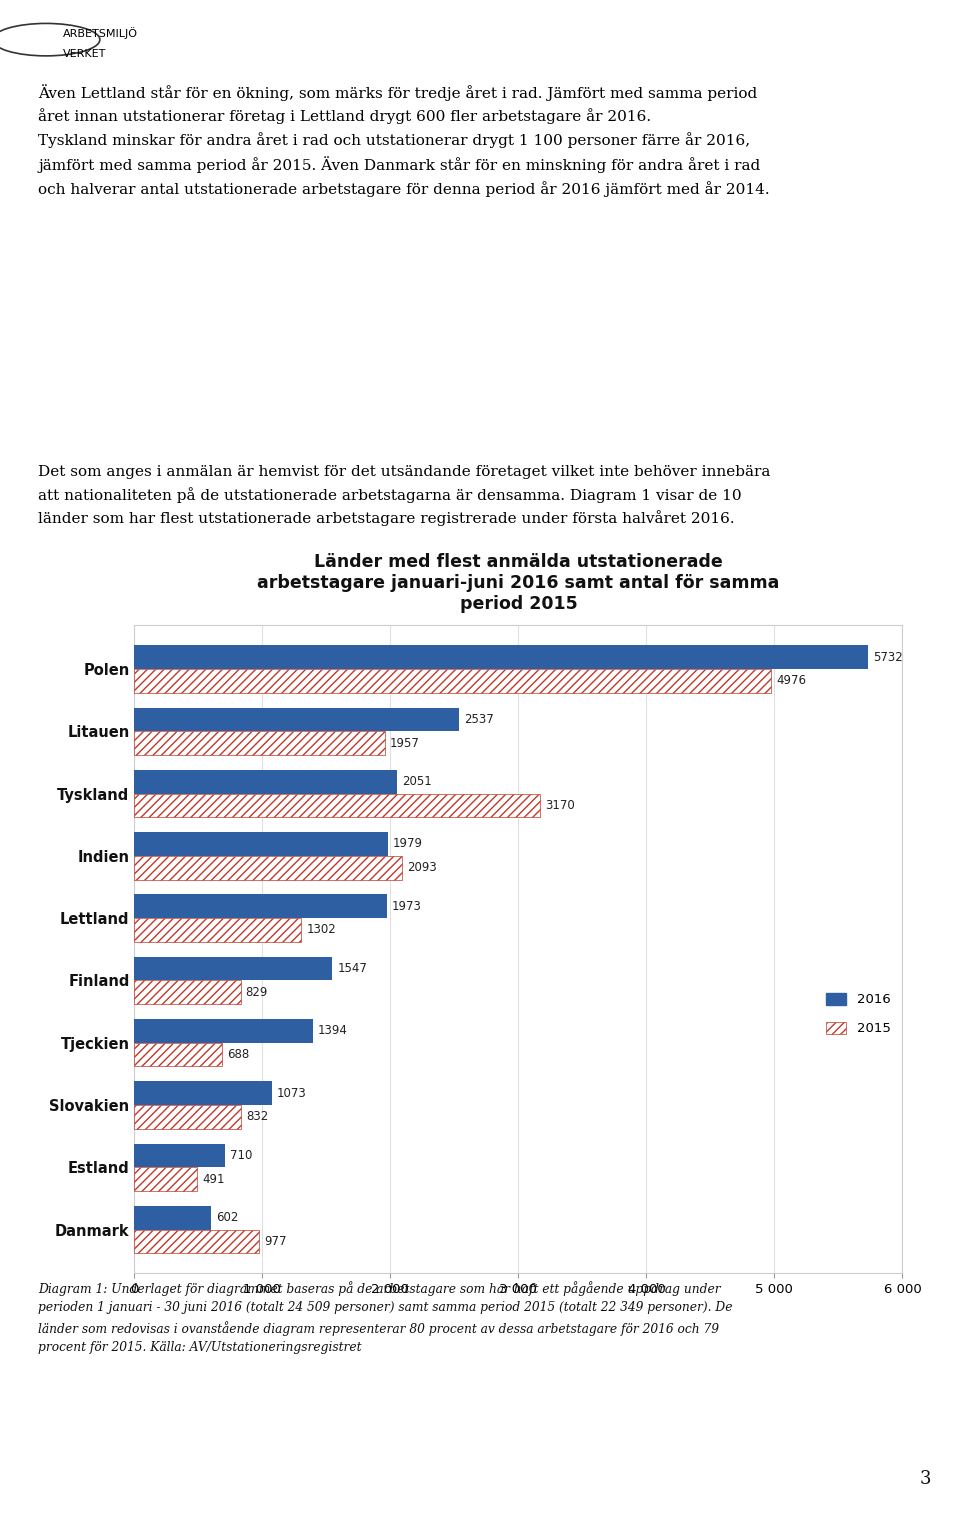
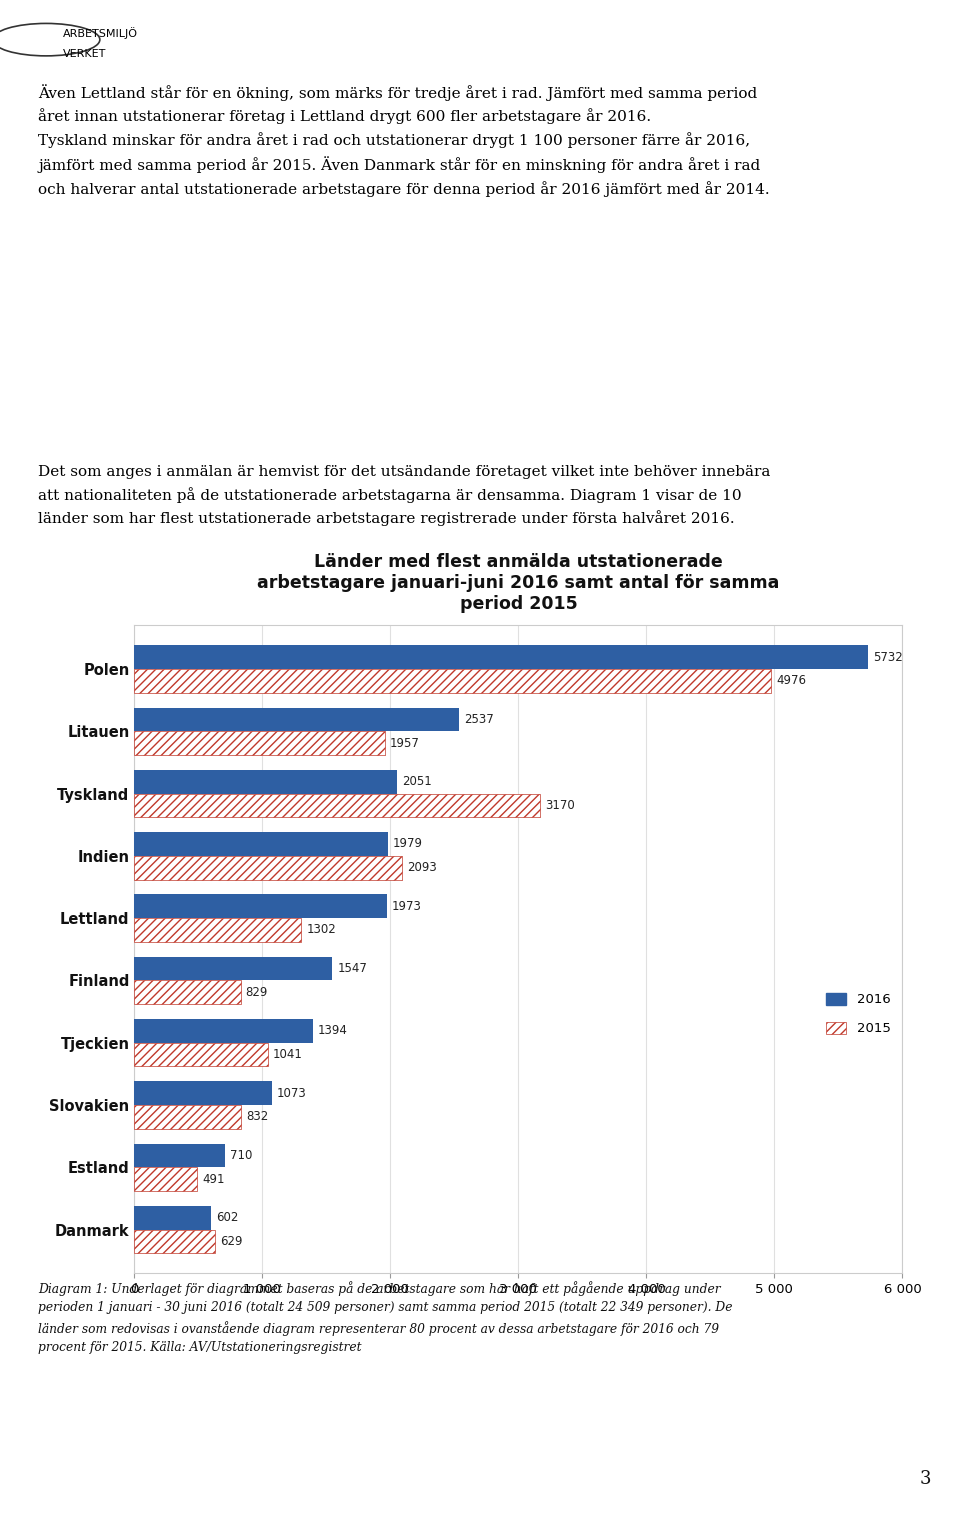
2015/Tjeckien: 688 -> 1041
2015/Danmark: 977 -> 629
